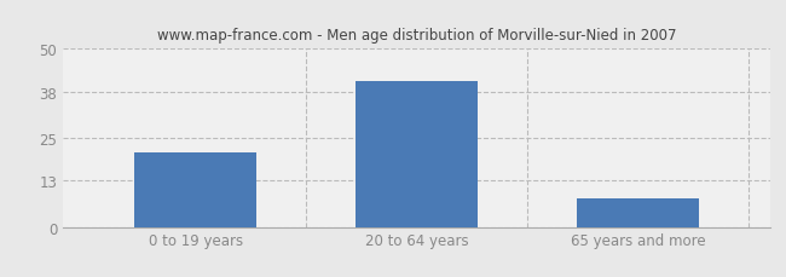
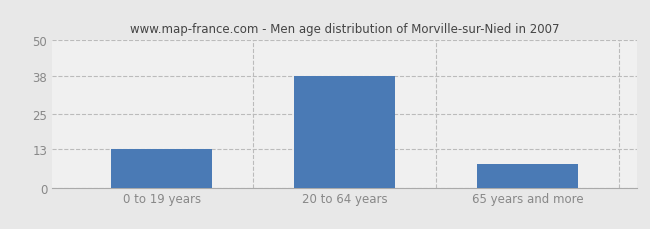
0 to 19 years: 21 -> 13
20 to 64 years: 41 -> 38
